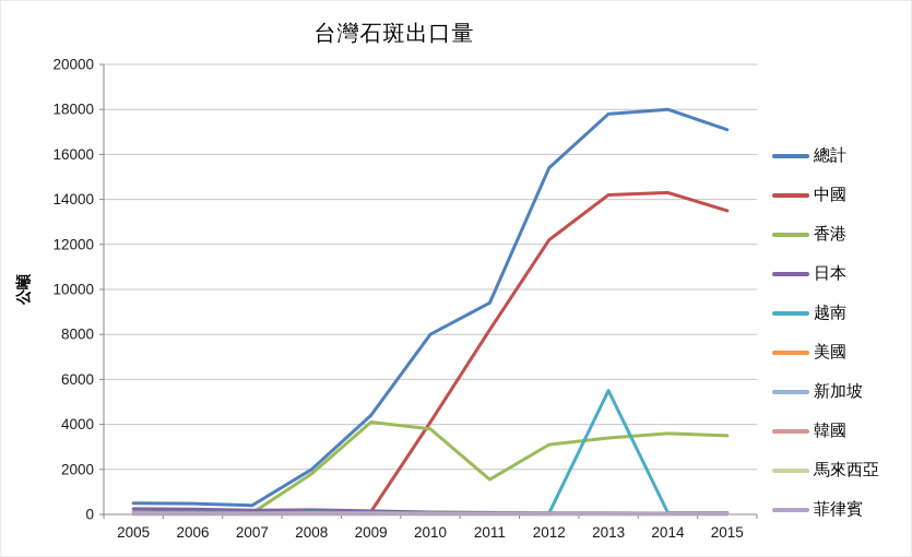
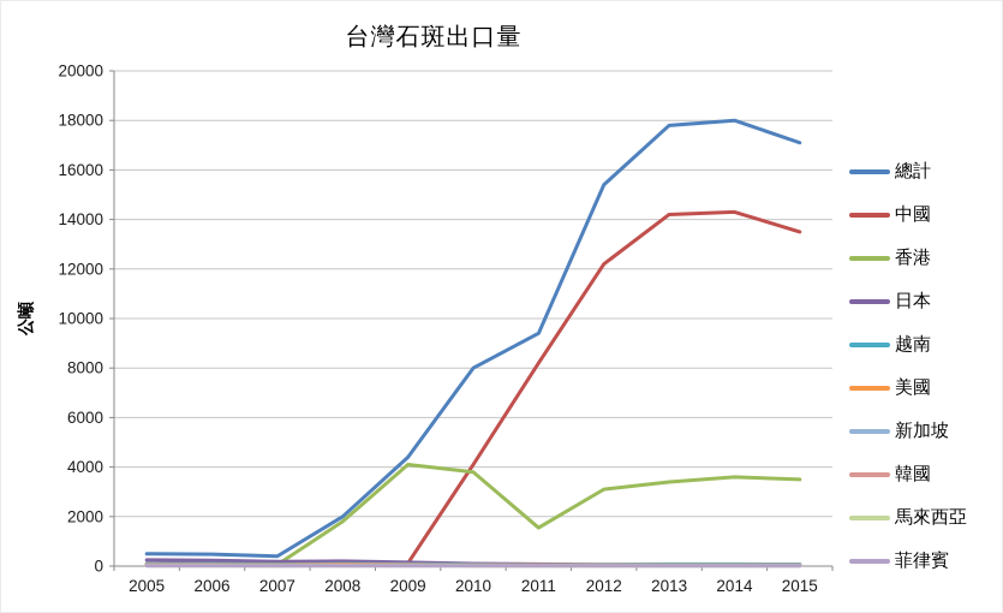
越南/2013: 5500 -> 100
